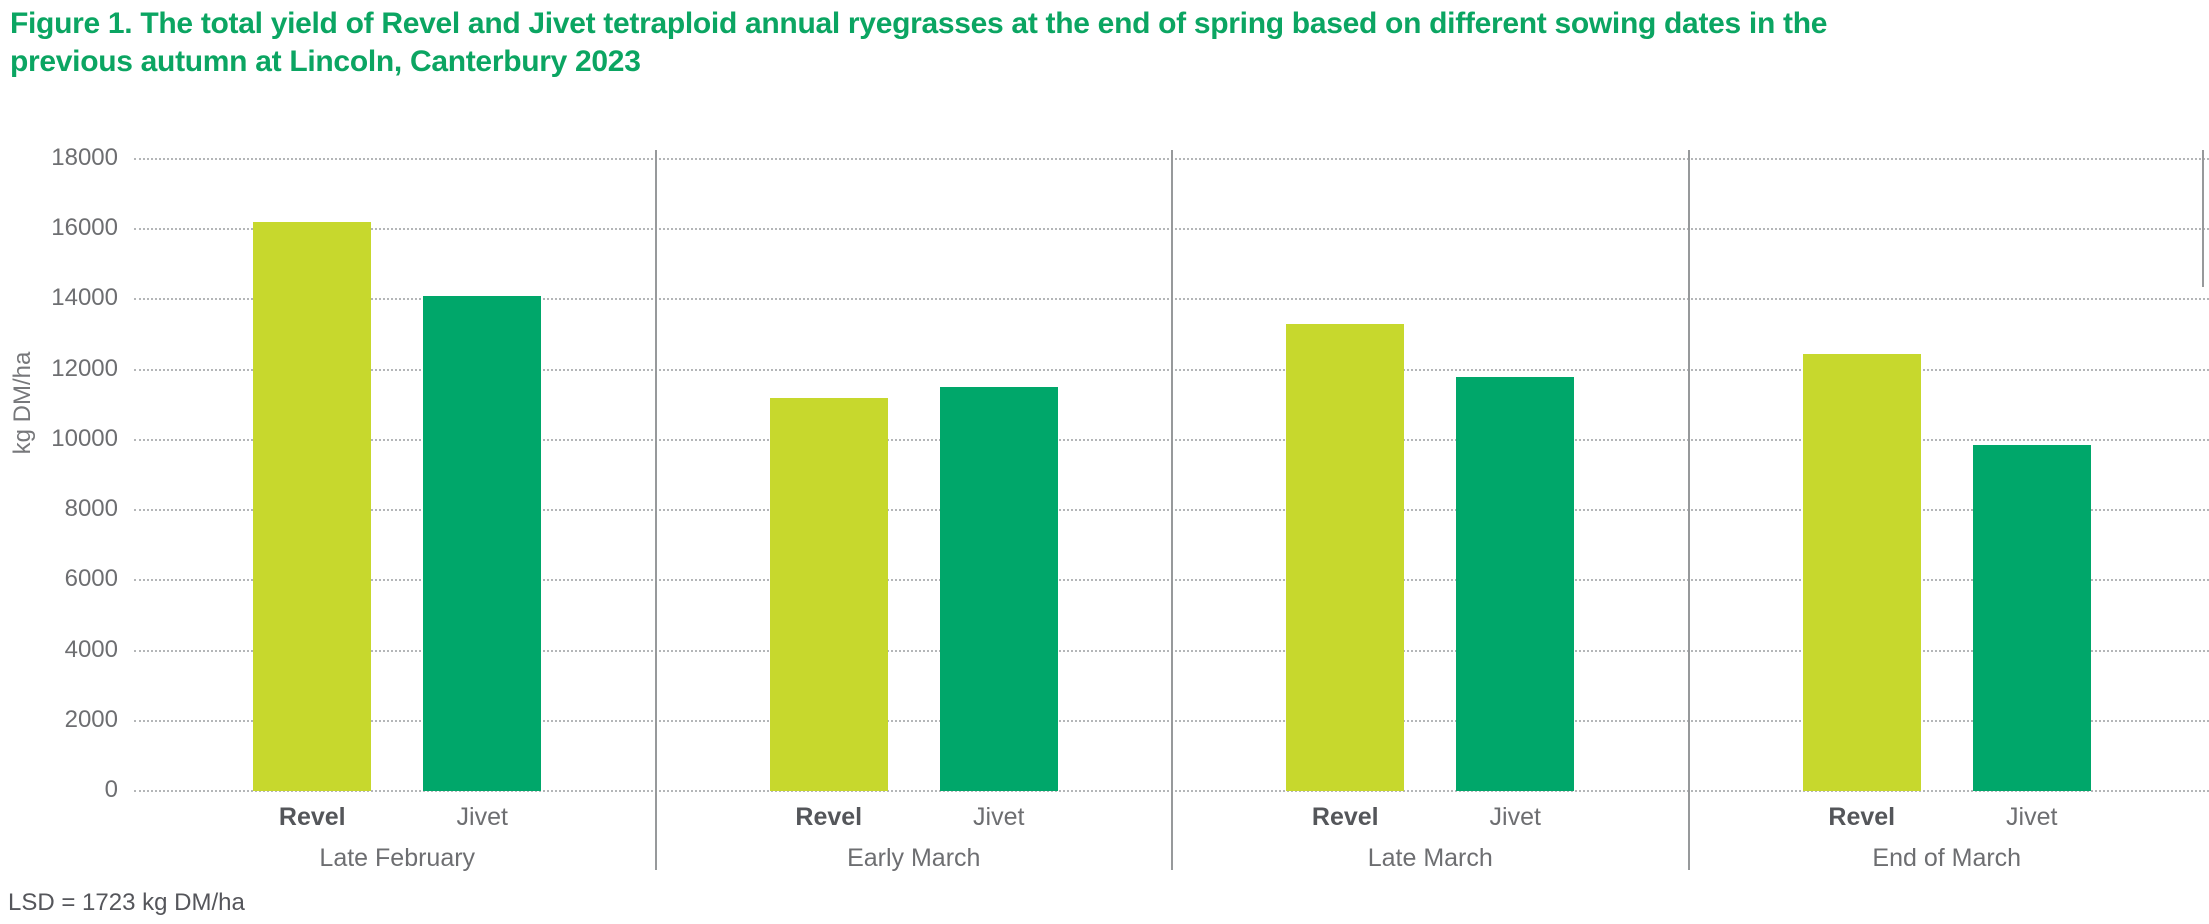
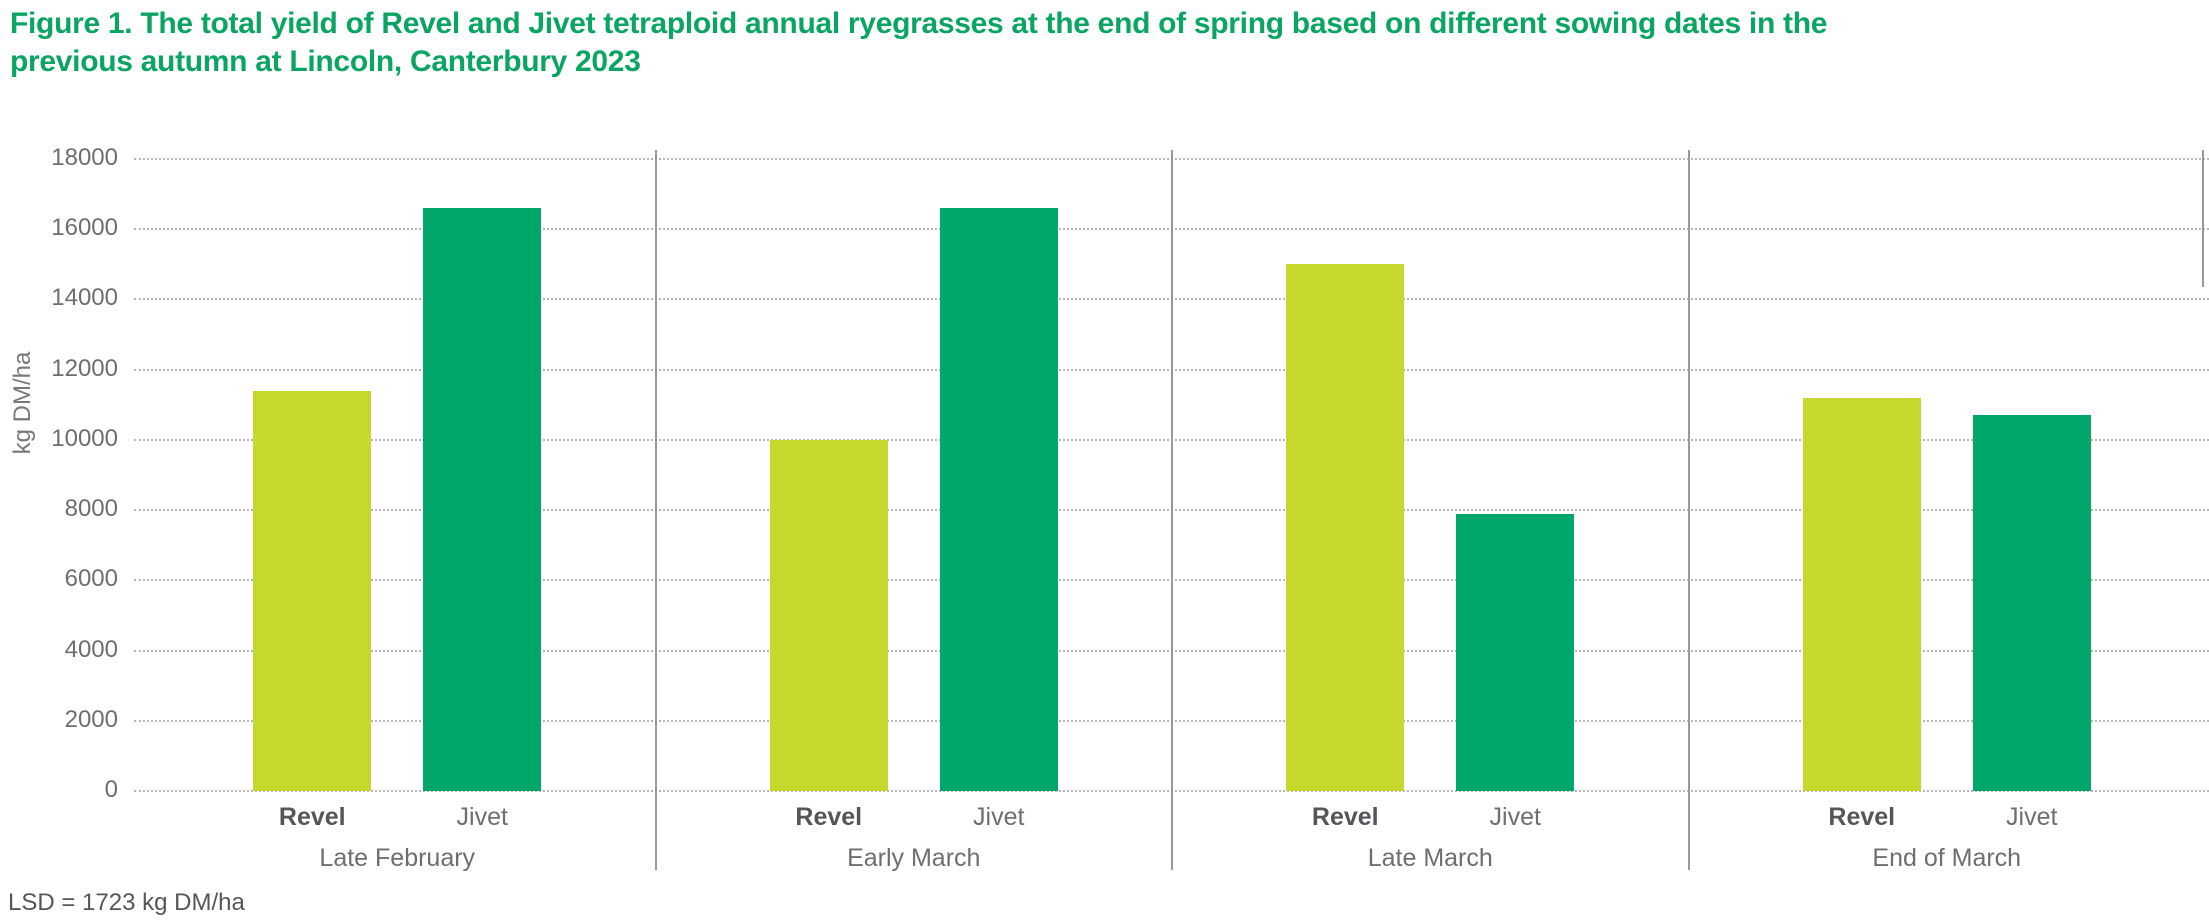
Revel/Late February: 16200 -> 11400
Jivet/Late February: 14100 -> 16600
Revel/Early March: 11200 -> 10000
Jivet/Early March: 11500 -> 16600
Revel/Late March: 13300 -> 15000
Jivet/Late March: 11800 -> 7900
Revel/End of March: 12400 -> 11200
Jivet/End of March: 9800 -> 10700
